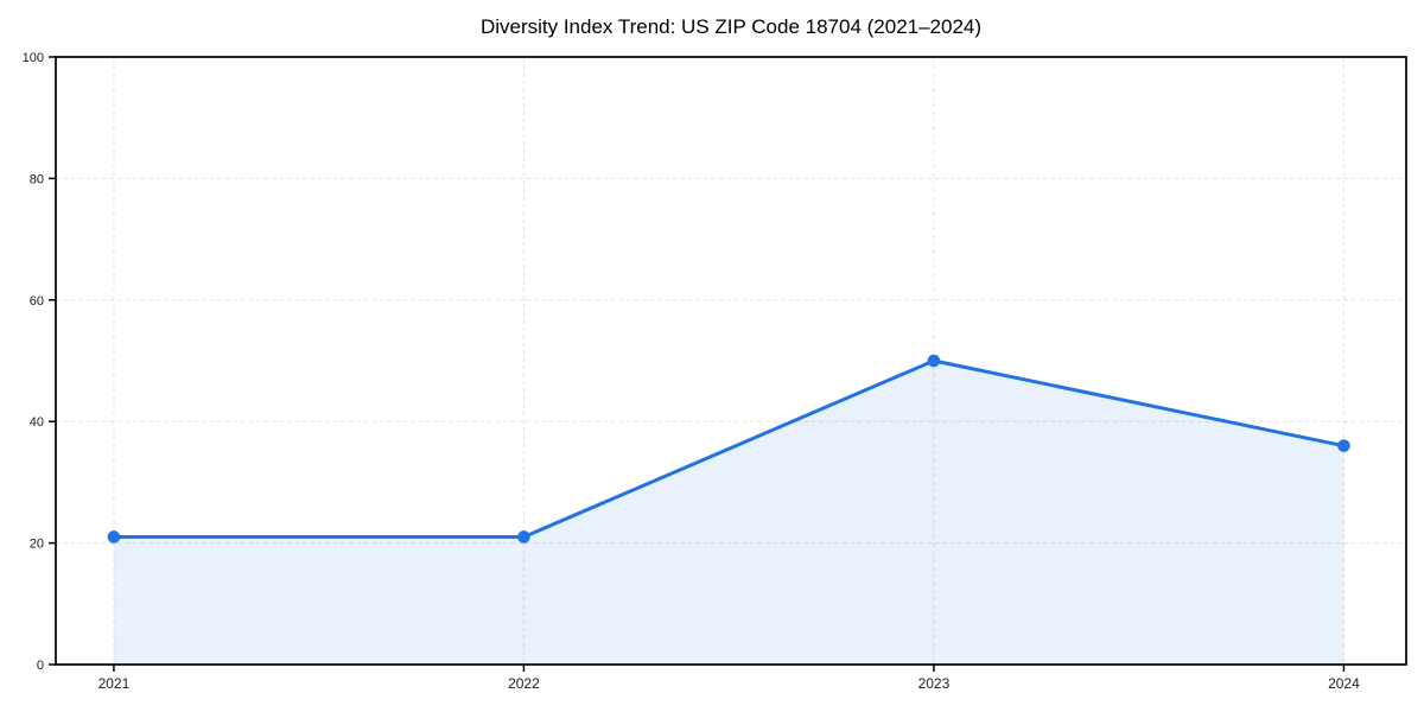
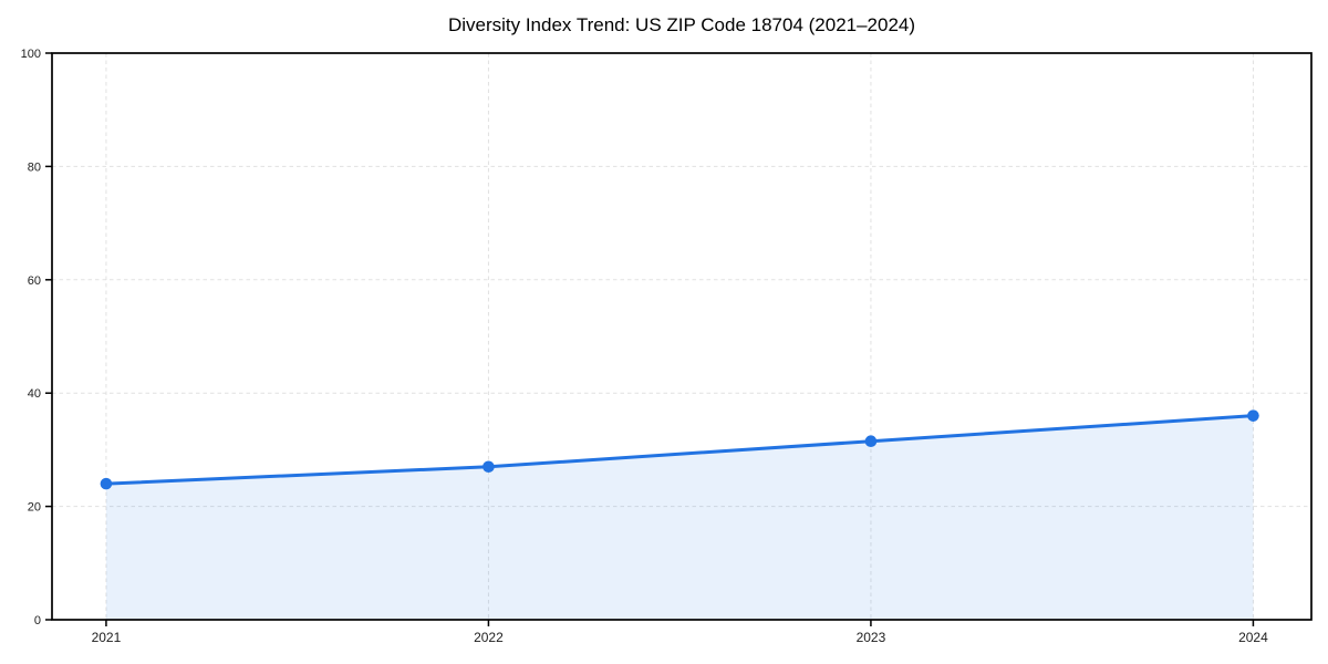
2021: 21 -> 24
2022: 21 -> 27
2023: 50 -> 32
